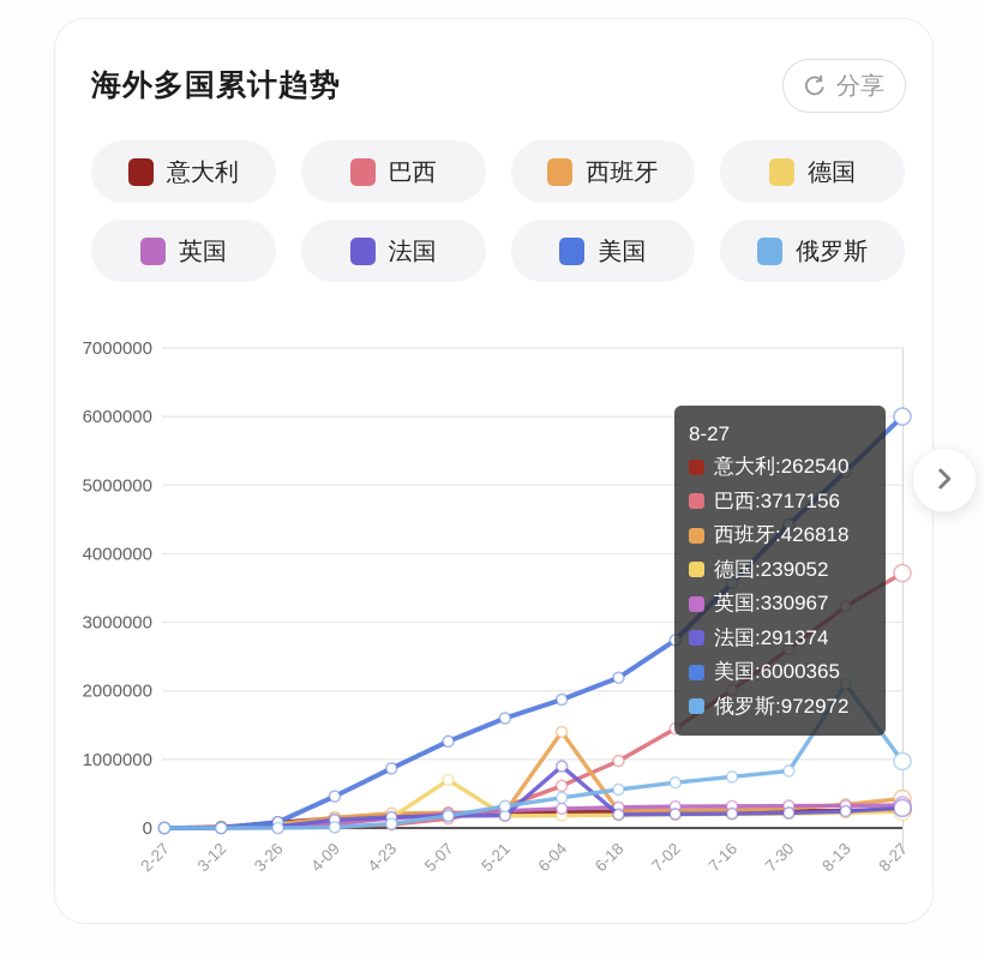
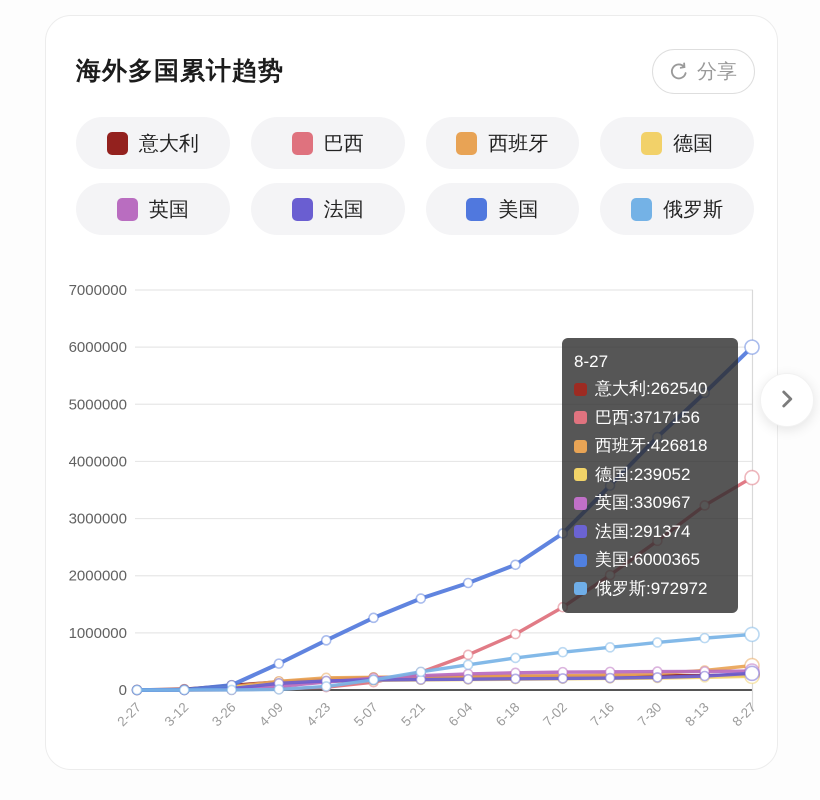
德国/5-07: 700000 -> 200000
西班牙/6-04: 1400000 -> 200000
法国/6-04: 900000 -> 200000
俄罗斯/8-13: 2100000 -> 900000
